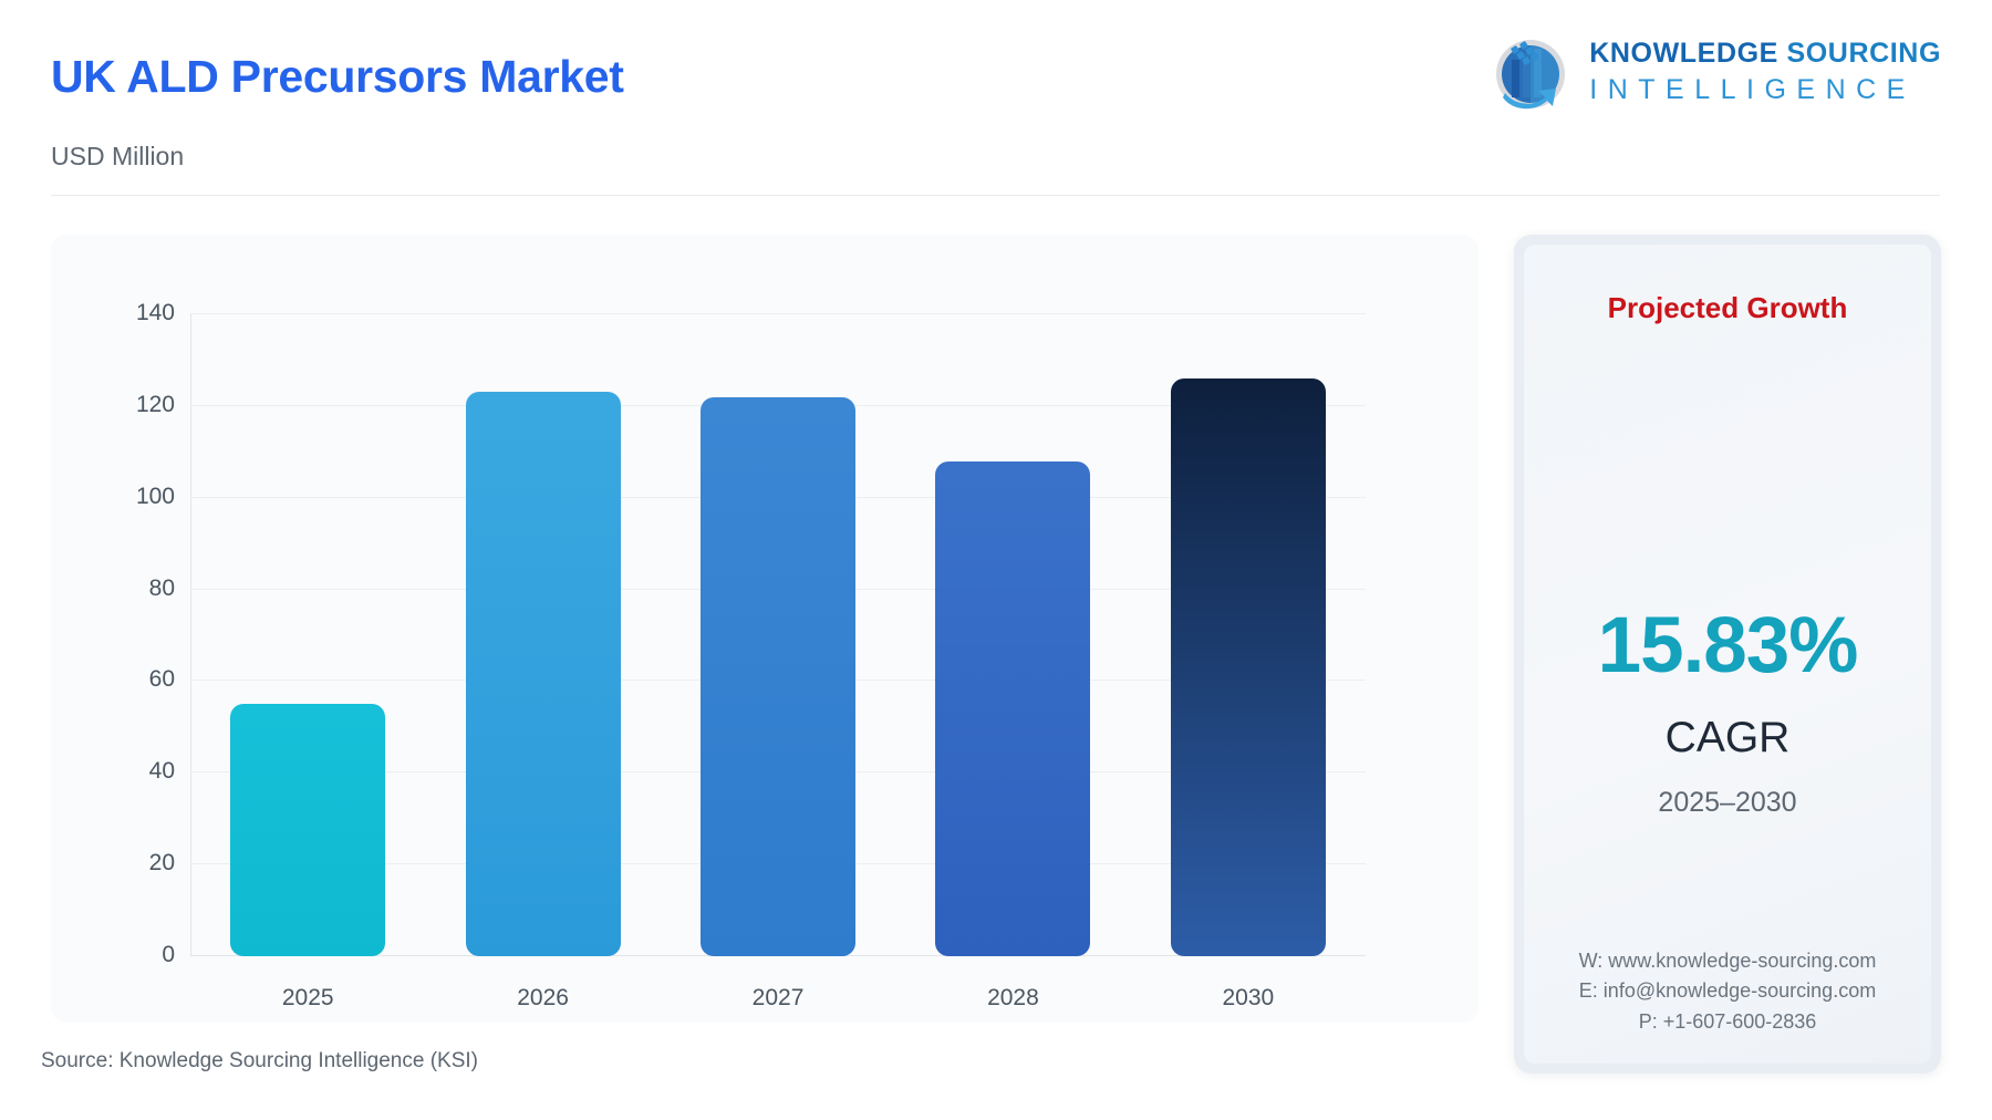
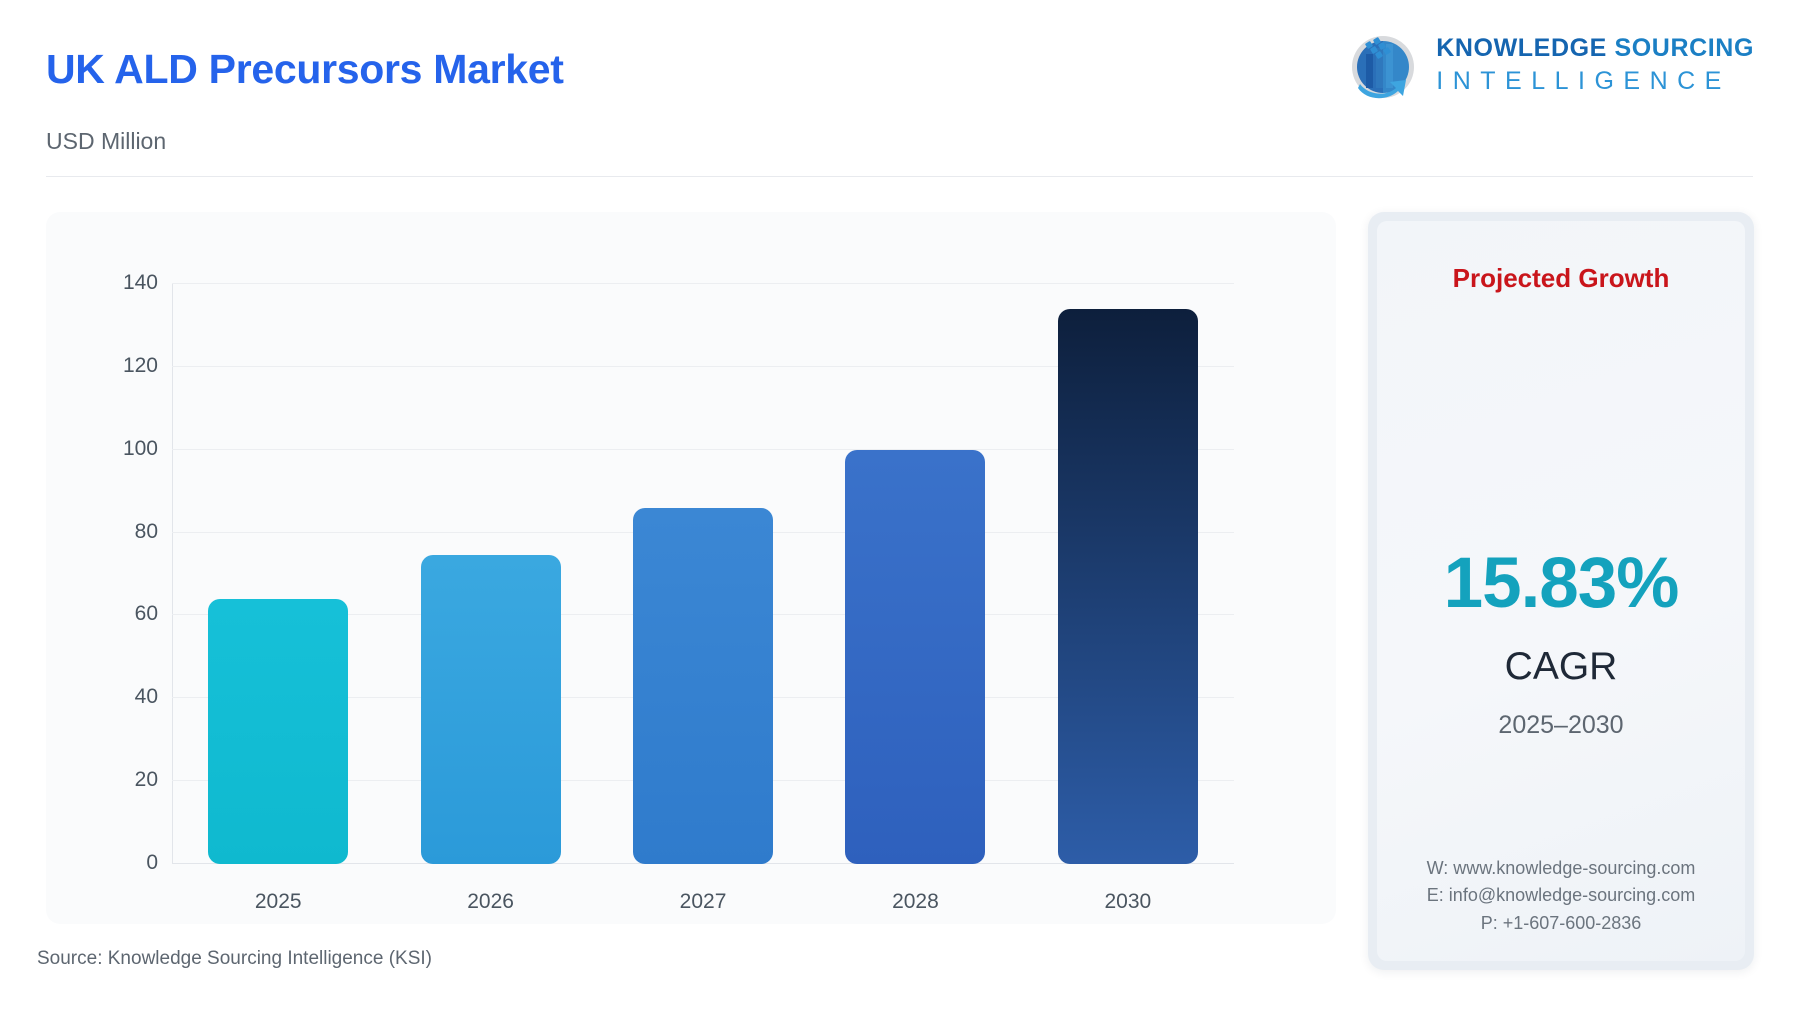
2025: 55 -> 64
2026: 123 -> 74
2027: 122 -> 86
2028: 108 -> 100
2030: 126 -> 134
